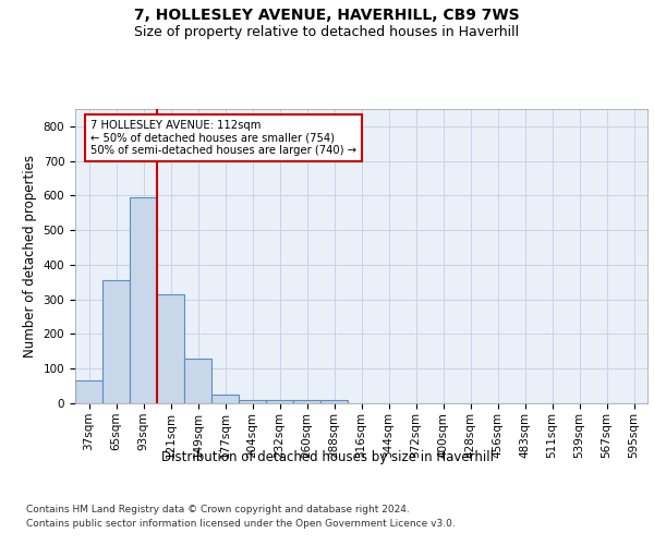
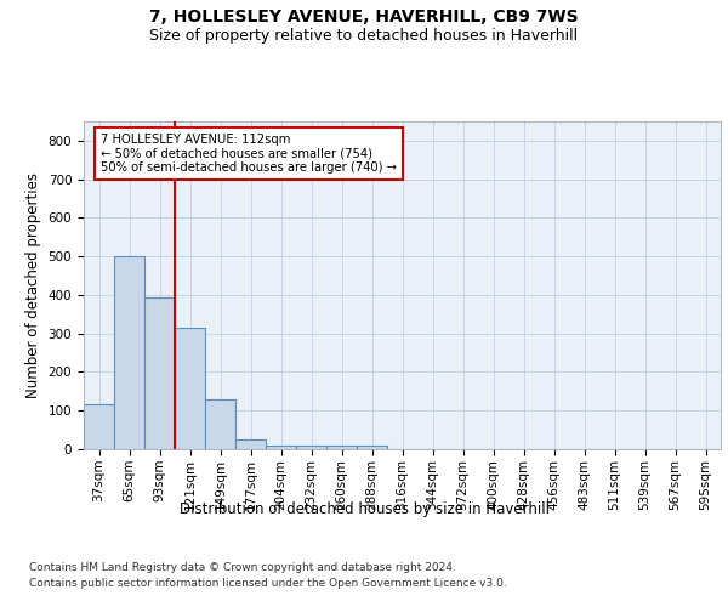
37sqm: 65 -> 115
65sqm: 355 -> 500
93sqm: 595 -> 395
